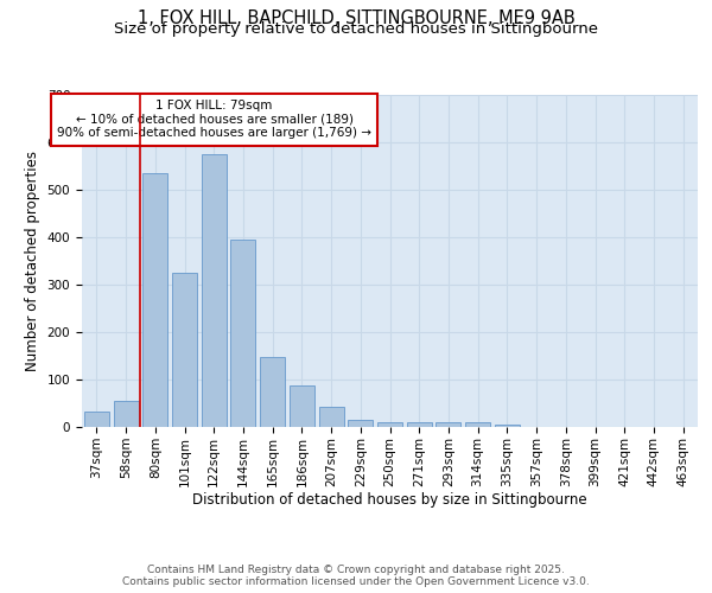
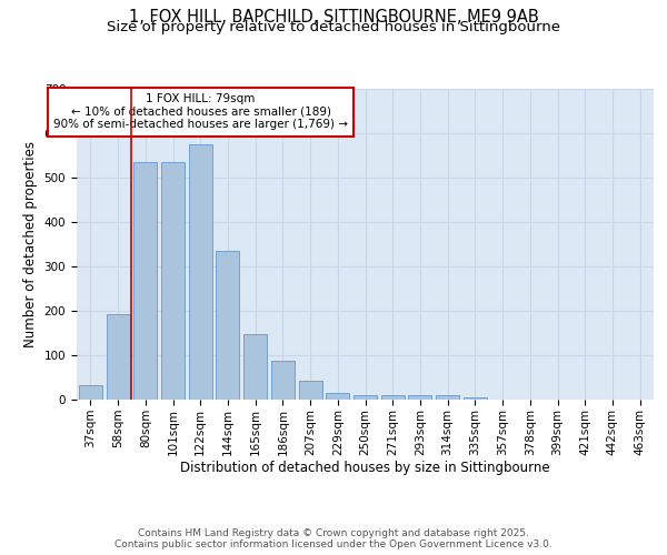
58sqm: 55 -> 193
101sqm: 325 -> 535
144sqm: 395 -> 336
